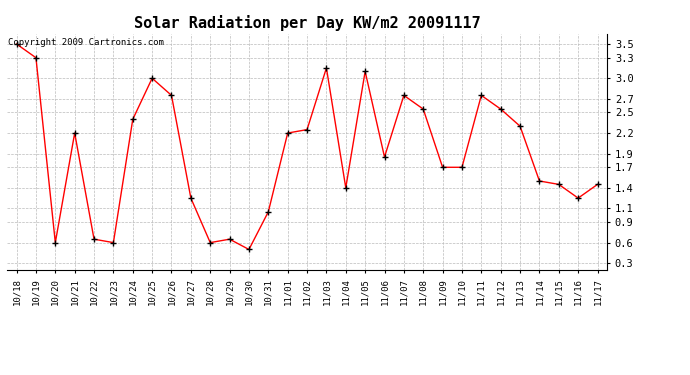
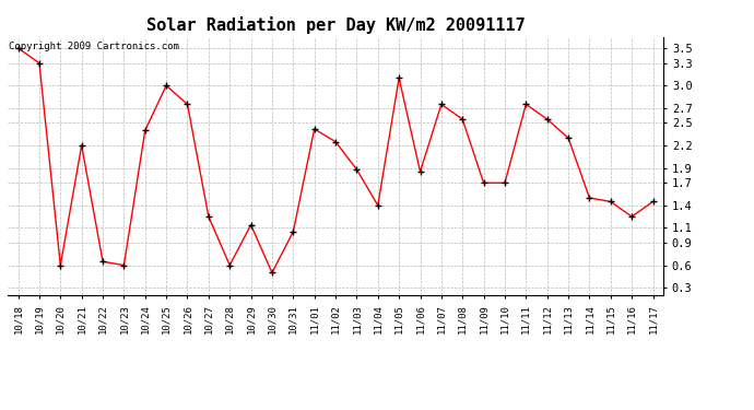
10/29: 0.65 -> 1.14
11/01: 2.20 -> 2.42
11/03: 3.15 -> 1.88
